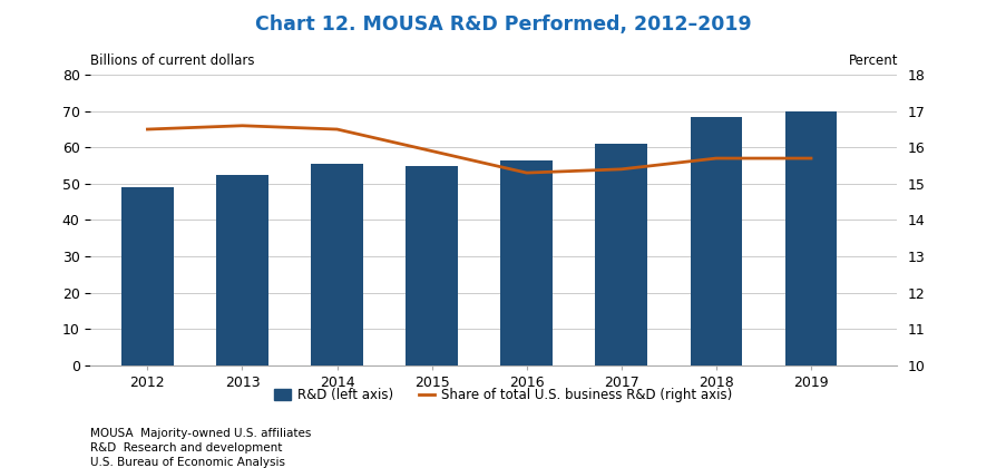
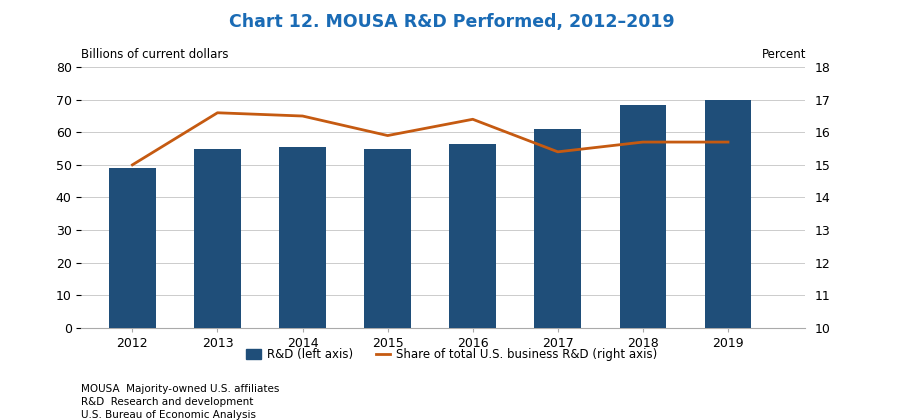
Share of total U.S. business R&D (right axis)/2012: 16.5 -> 15.0
R&D (left axis)/2013: 52.5 -> 55.0
Share of total U.S. business R&D (right axis)/2016: 15.3 -> 16.4
